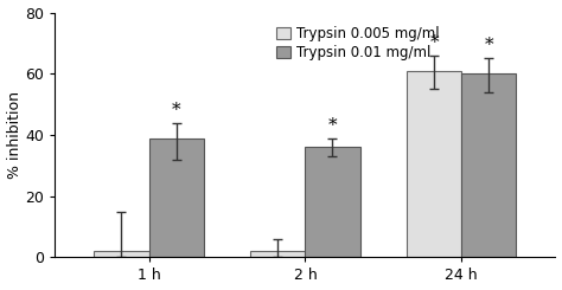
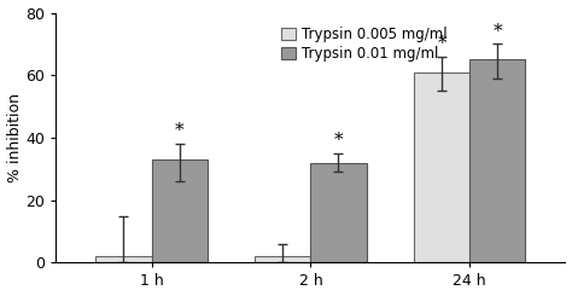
Trypsin 0.01 mg/ml/1 h: 39 -> 33
Trypsin 0.01 mg/ml/2 h: 36 -> 32
Trypsin 0.01 mg/ml/24 h: 60 -> 65
